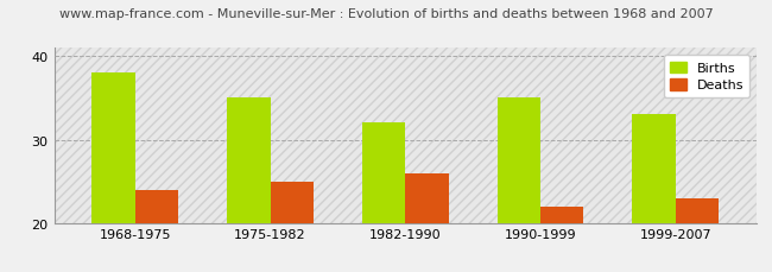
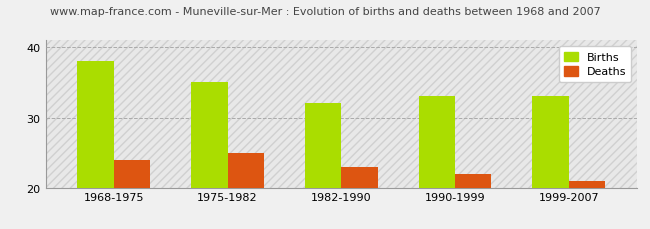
Deaths/1982-1990: 26 -> 23
Births/1990-1999: 35 -> 33
Deaths/1999-2007: 23 -> 21
